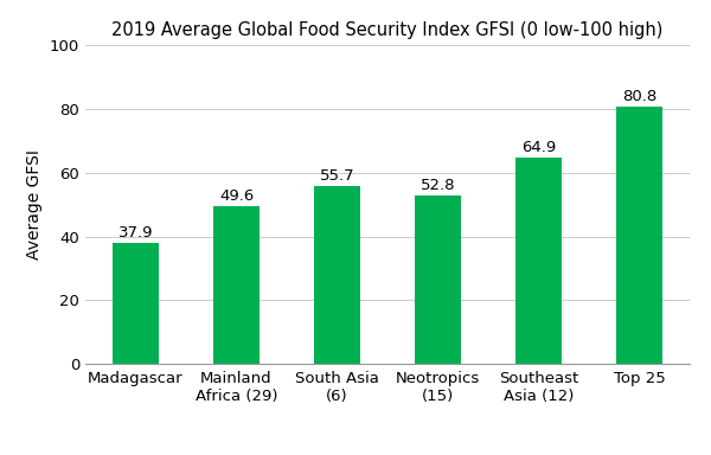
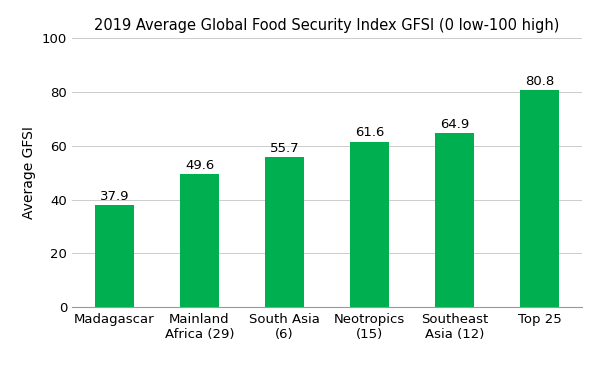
Neotropics (15): 52.8 -> 61.6
